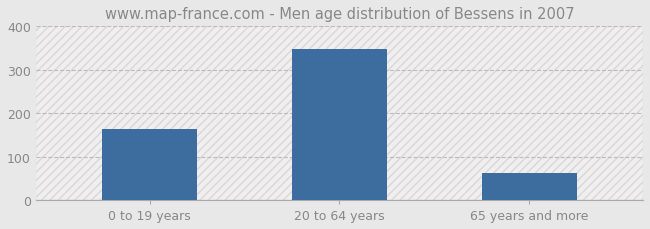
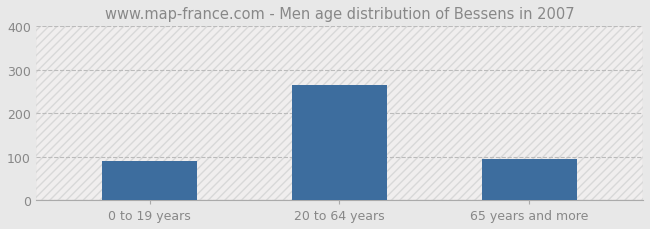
0 to 19 years: 163 -> 90
20 to 64 years: 348 -> 265
65 years and more: 62 -> 95
